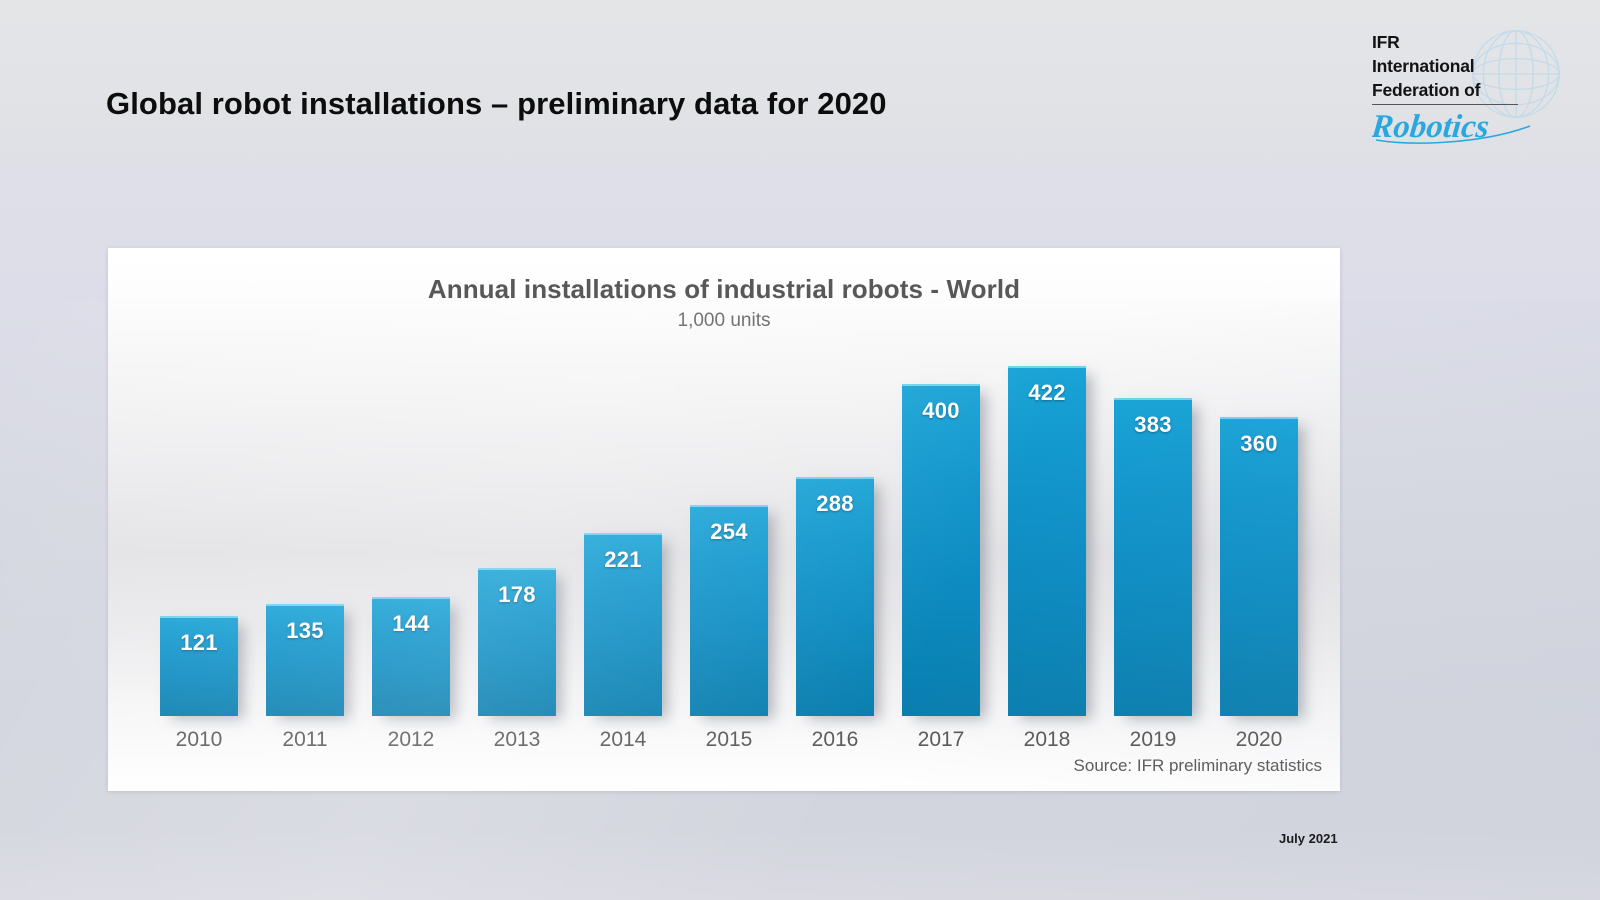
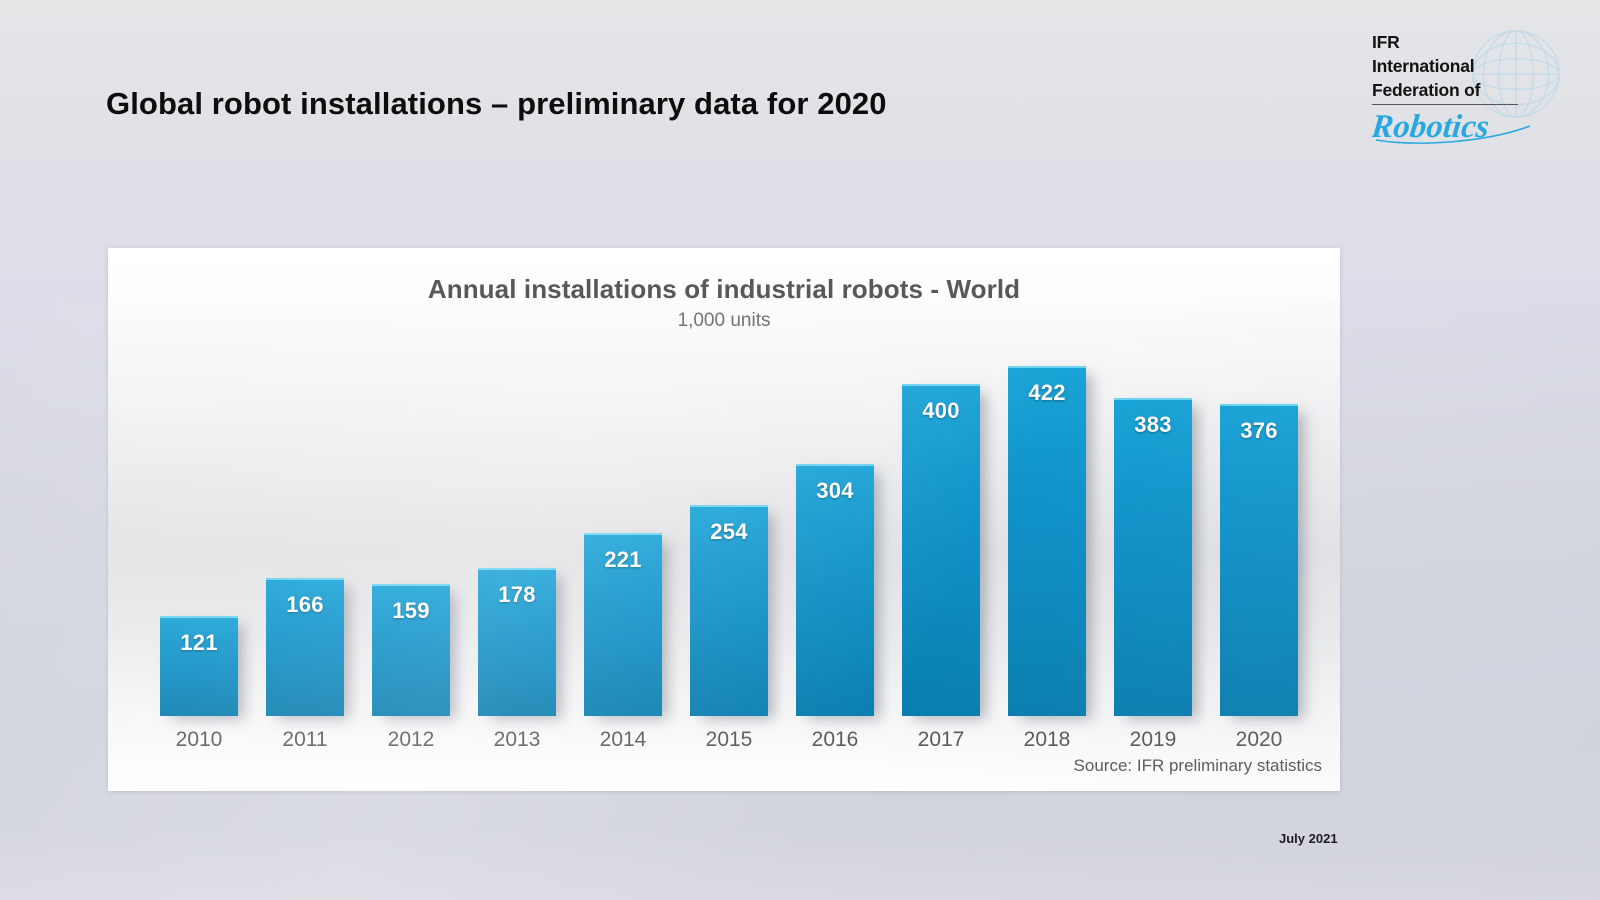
2011: 135 -> 166
2012: 144 -> 159
2016: 288 -> 304
2020: 360 -> 376
